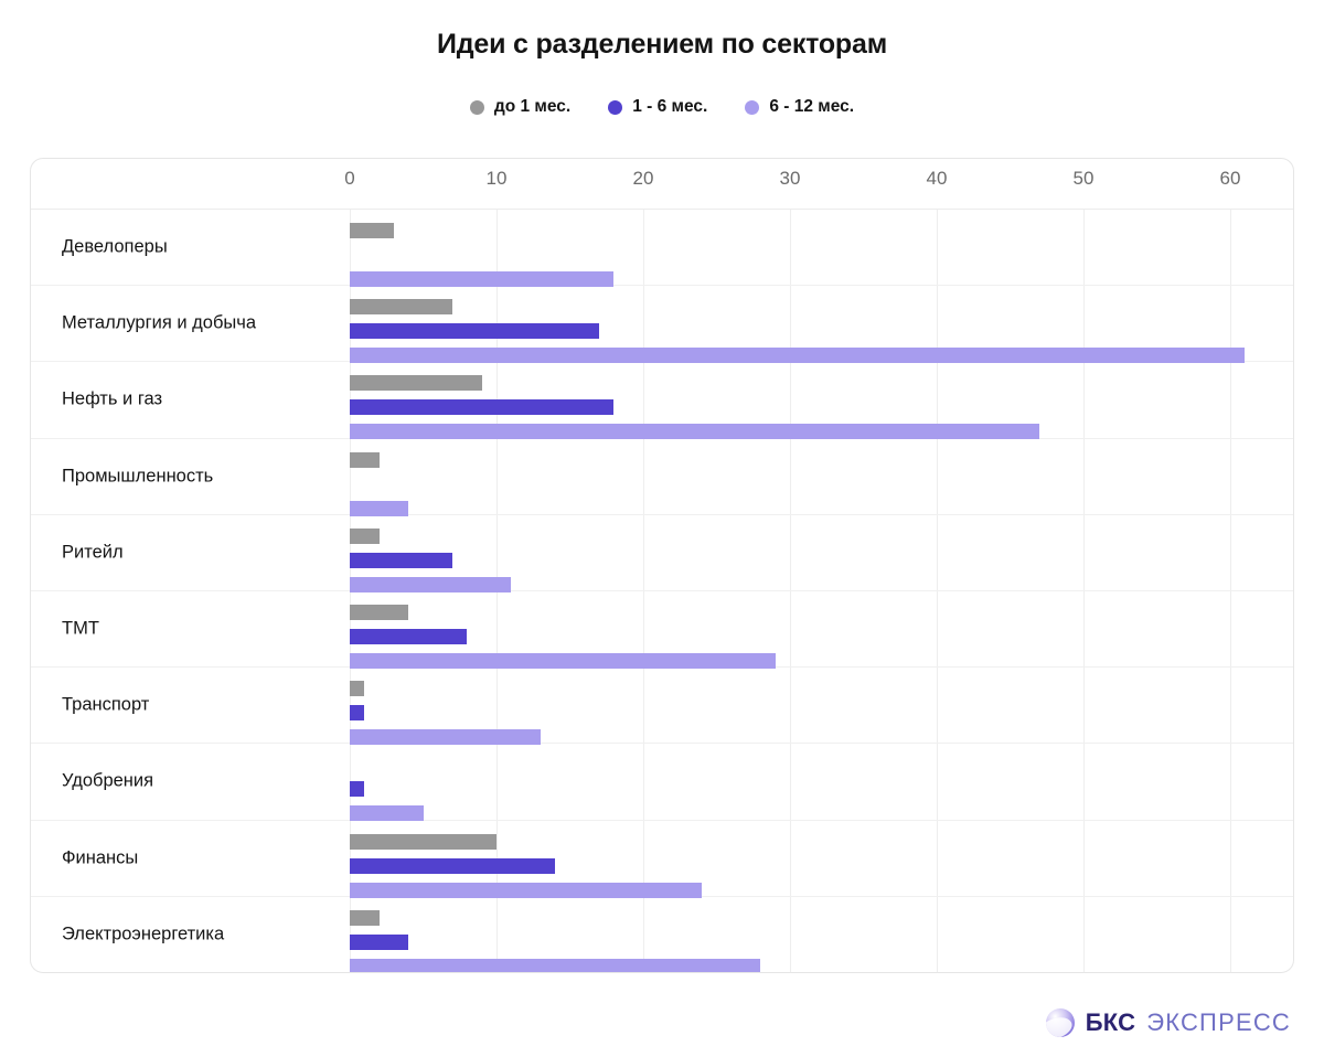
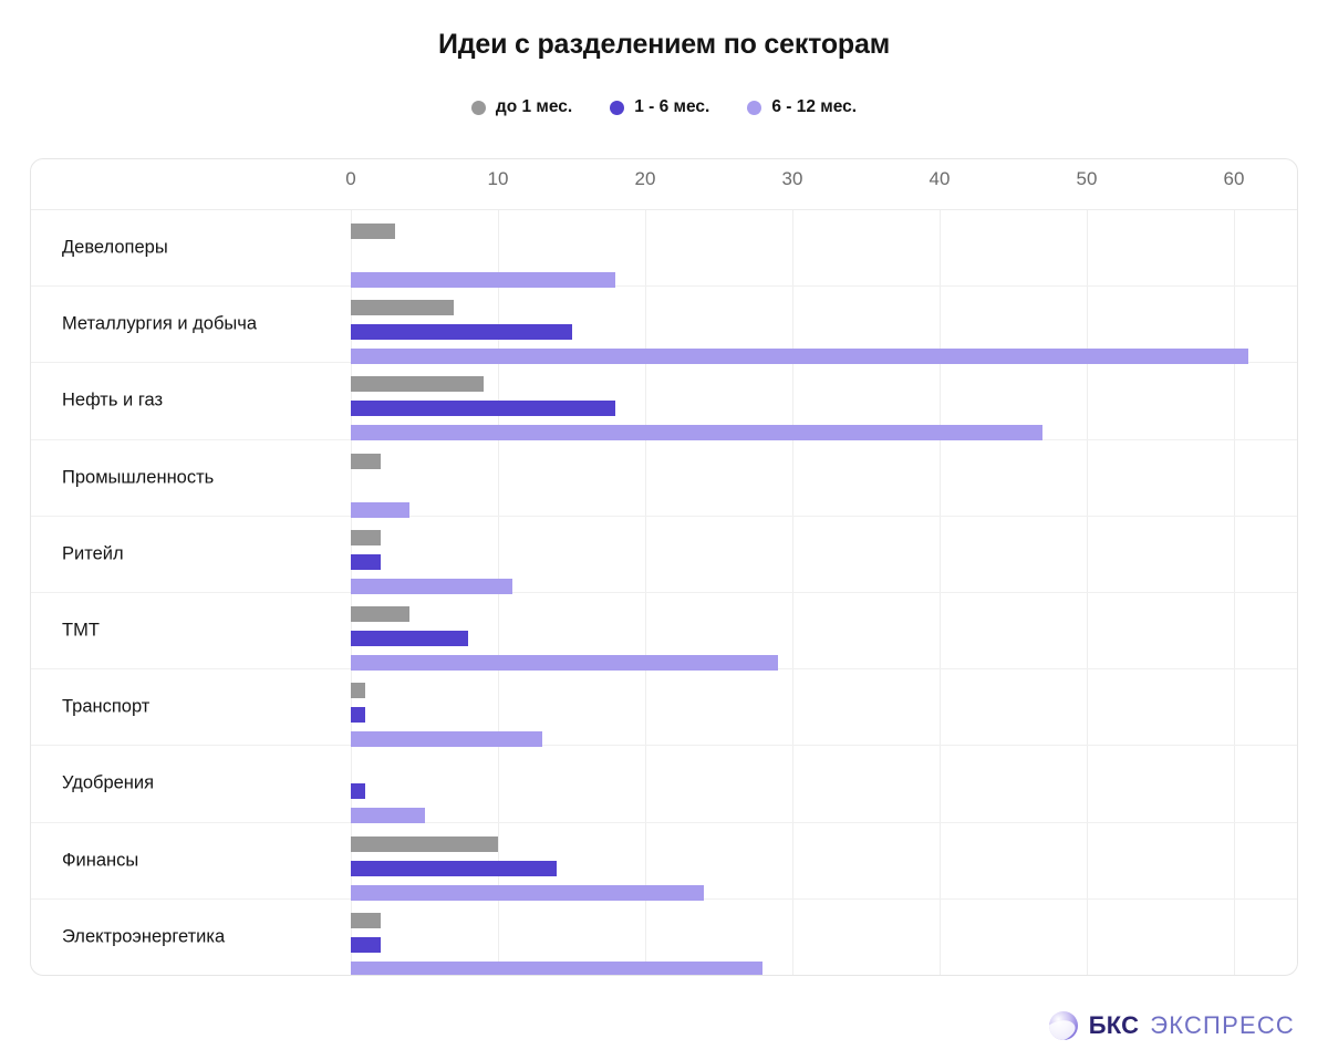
1 - 6 мес./Металлургия и добыча: 17 -> 15
1 - 6 мес./Ритейл: 7 -> 2
1 - 6 мес./Электроэнергетика: 4 -> 2
